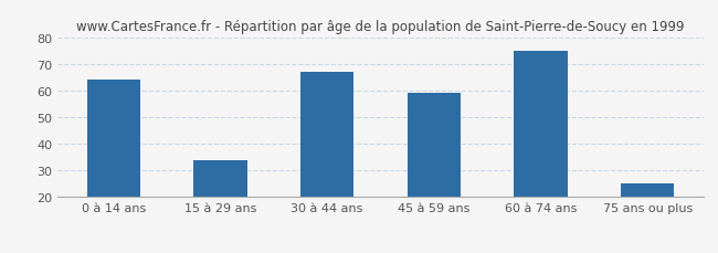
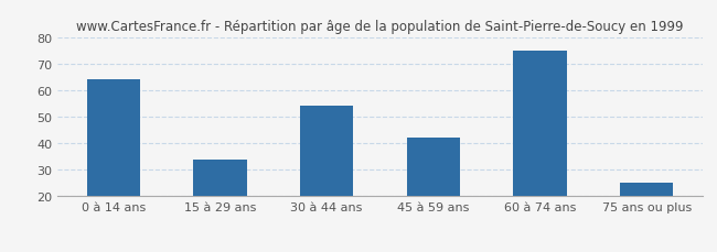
30 à 44 ans: 67 -> 54
45 à 59 ans: 59 -> 42
